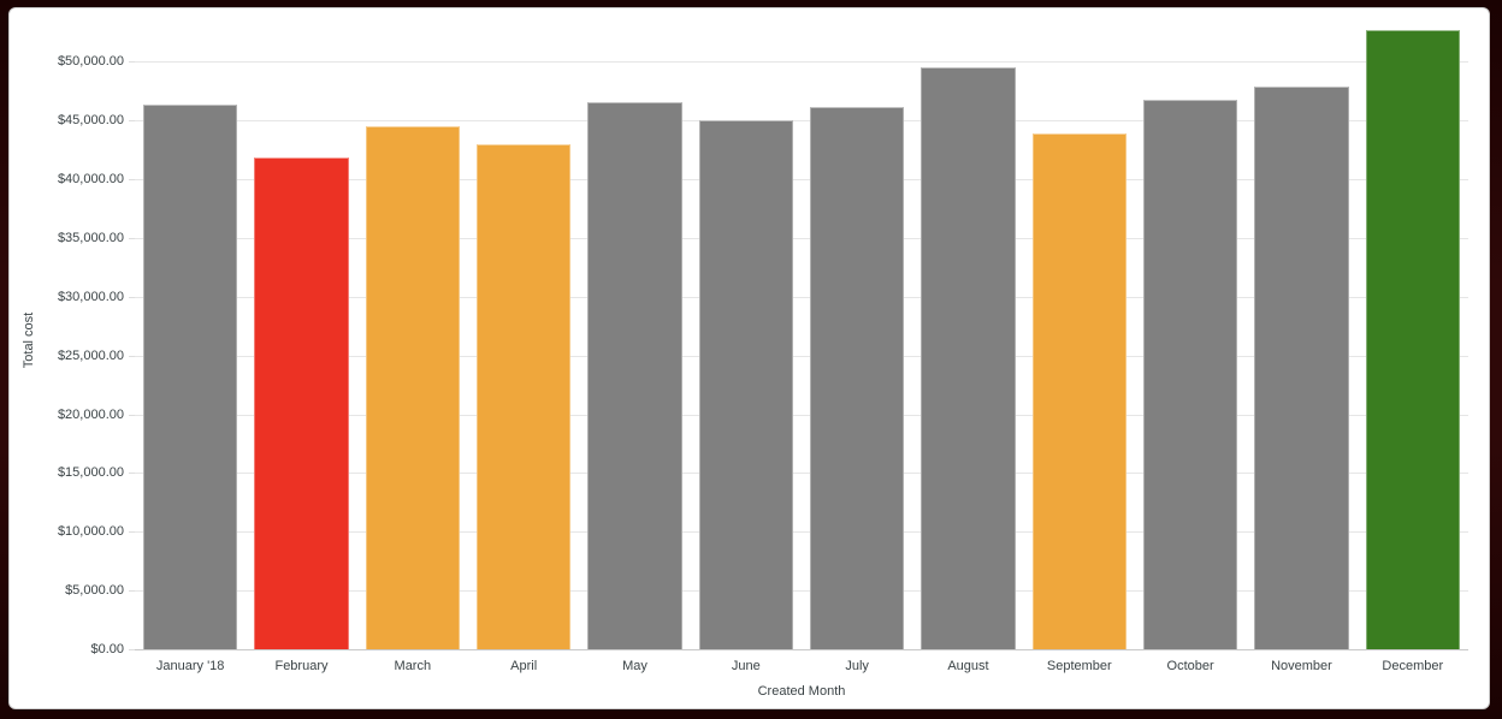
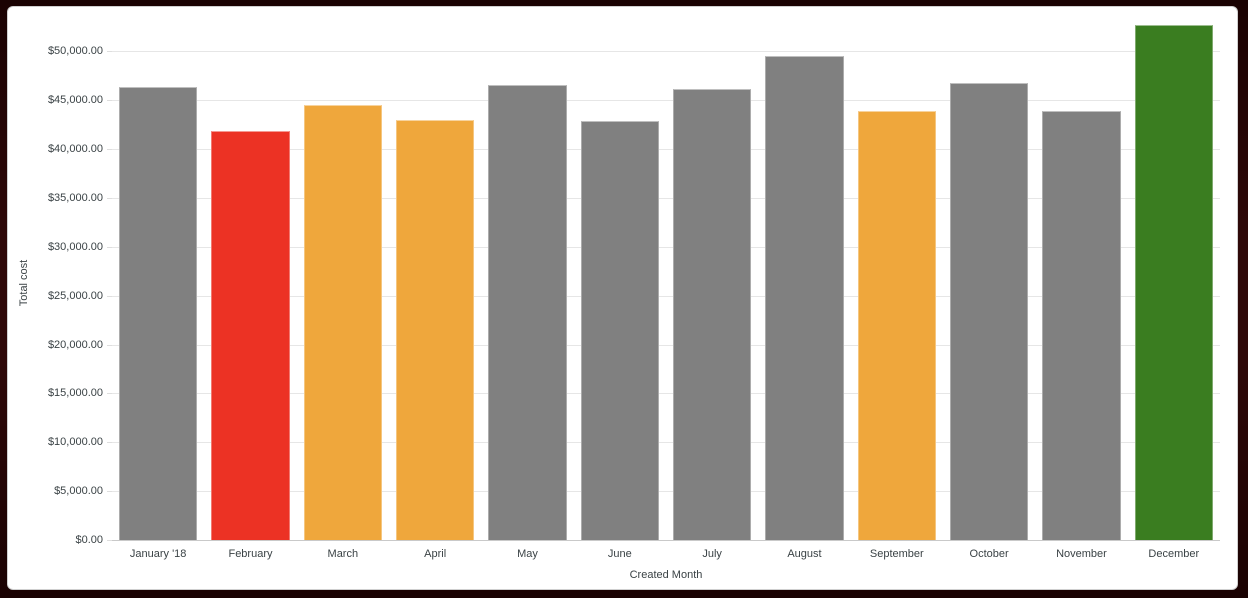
June: $45000 -> $43000
November: $48000 -> $44000
